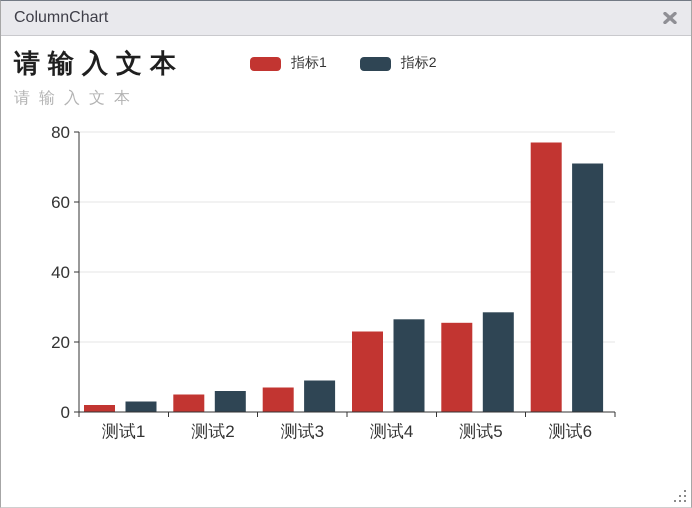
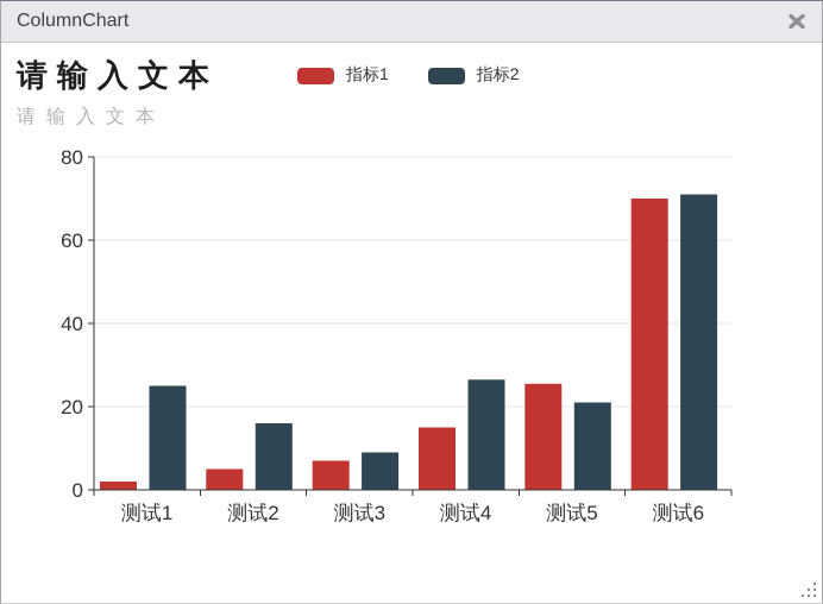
指标2/测试1: 3 -> 25
指标2/测试2: 6 -> 16
指标1/测试4: 23 -> 15
指标2/测试5: 28 -> 21
指标1/测试6: 77 -> 70
